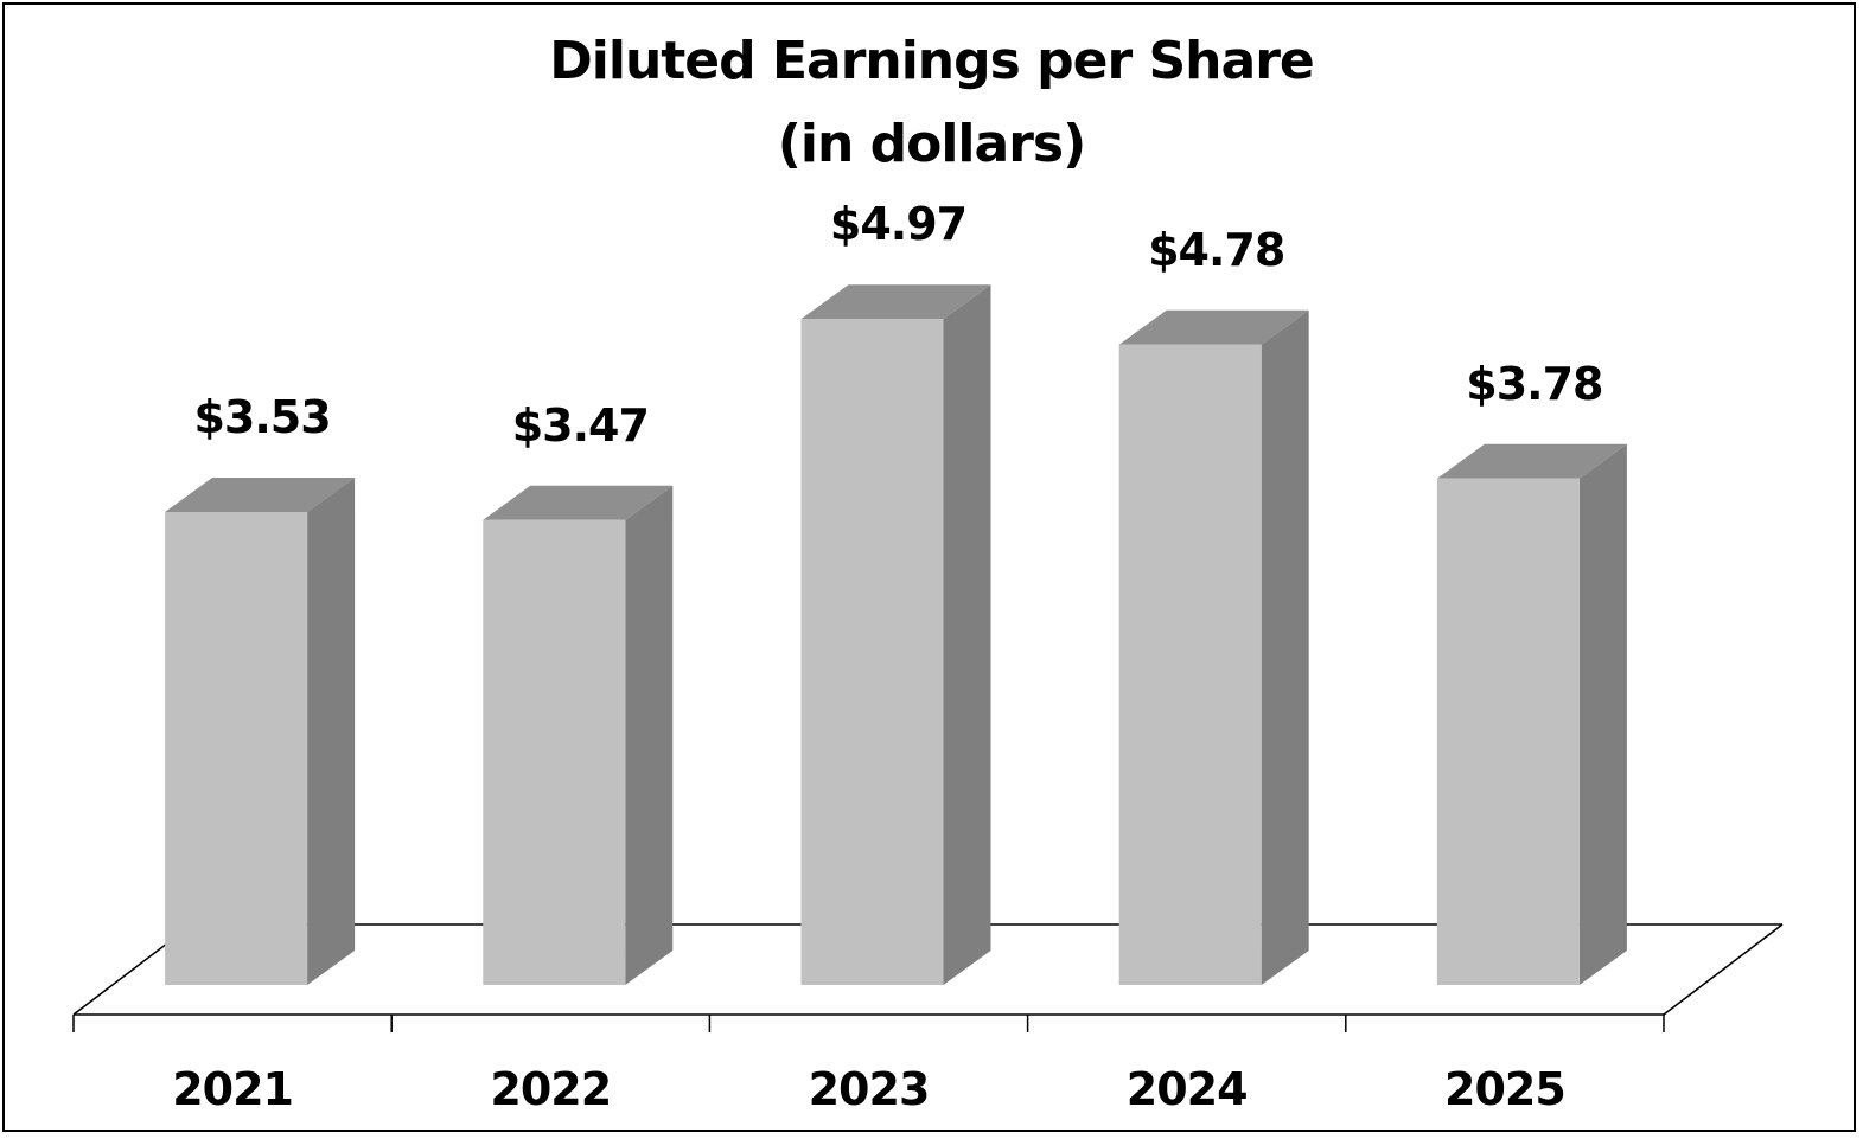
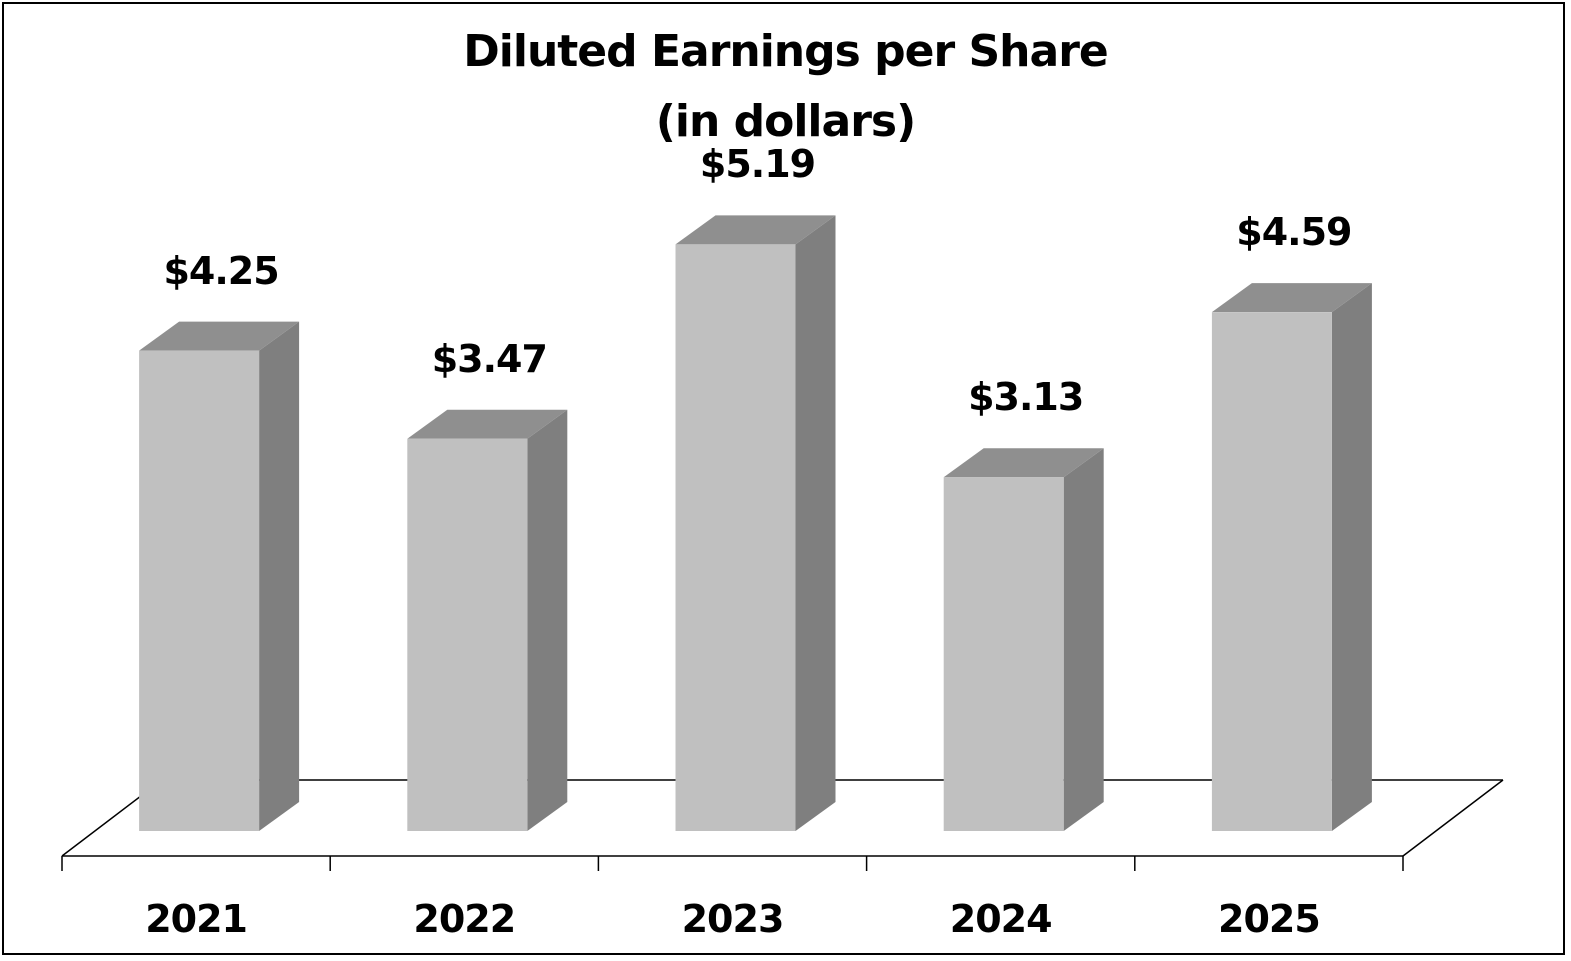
2021: $3.53 -> $4.25
2023: $4.97 -> $5.19
2024: $4.78 -> $3.13
2025: $3.78 -> $4.59
